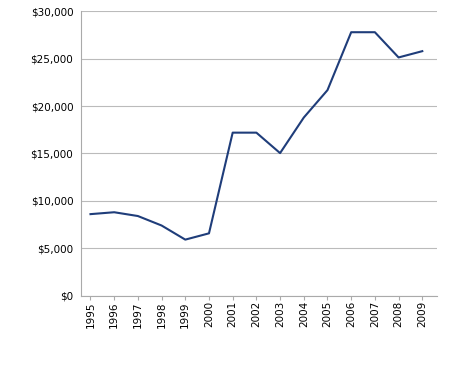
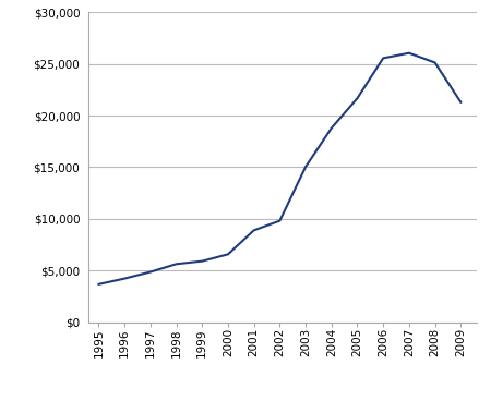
1995: $8,600 -> $3,700
1996: $8,800 -> $4,200
1997: $8,400 -> $4,900
1998: $7,400 -> $5,600
2001: $17,200 -> $8,900
2002: $17,200 -> $9,800
2006: $27,800 -> $25,600
2007: $27,800 -> $26,100
2009: $25,800 -> $21,300
